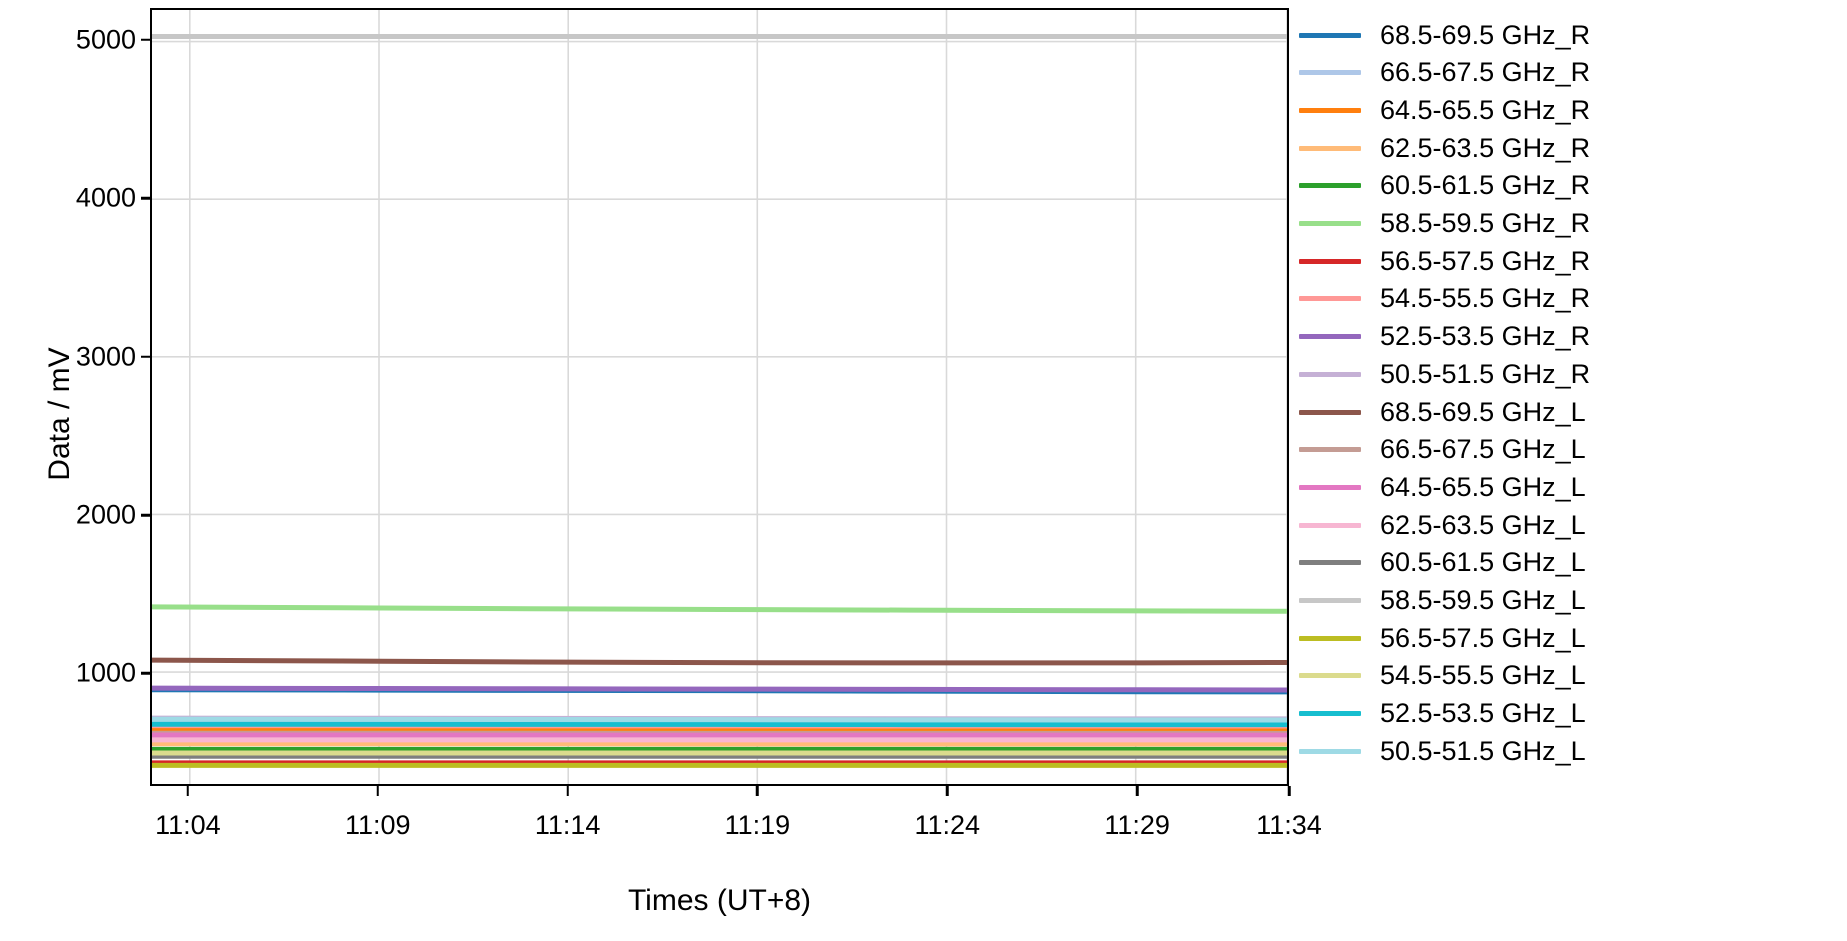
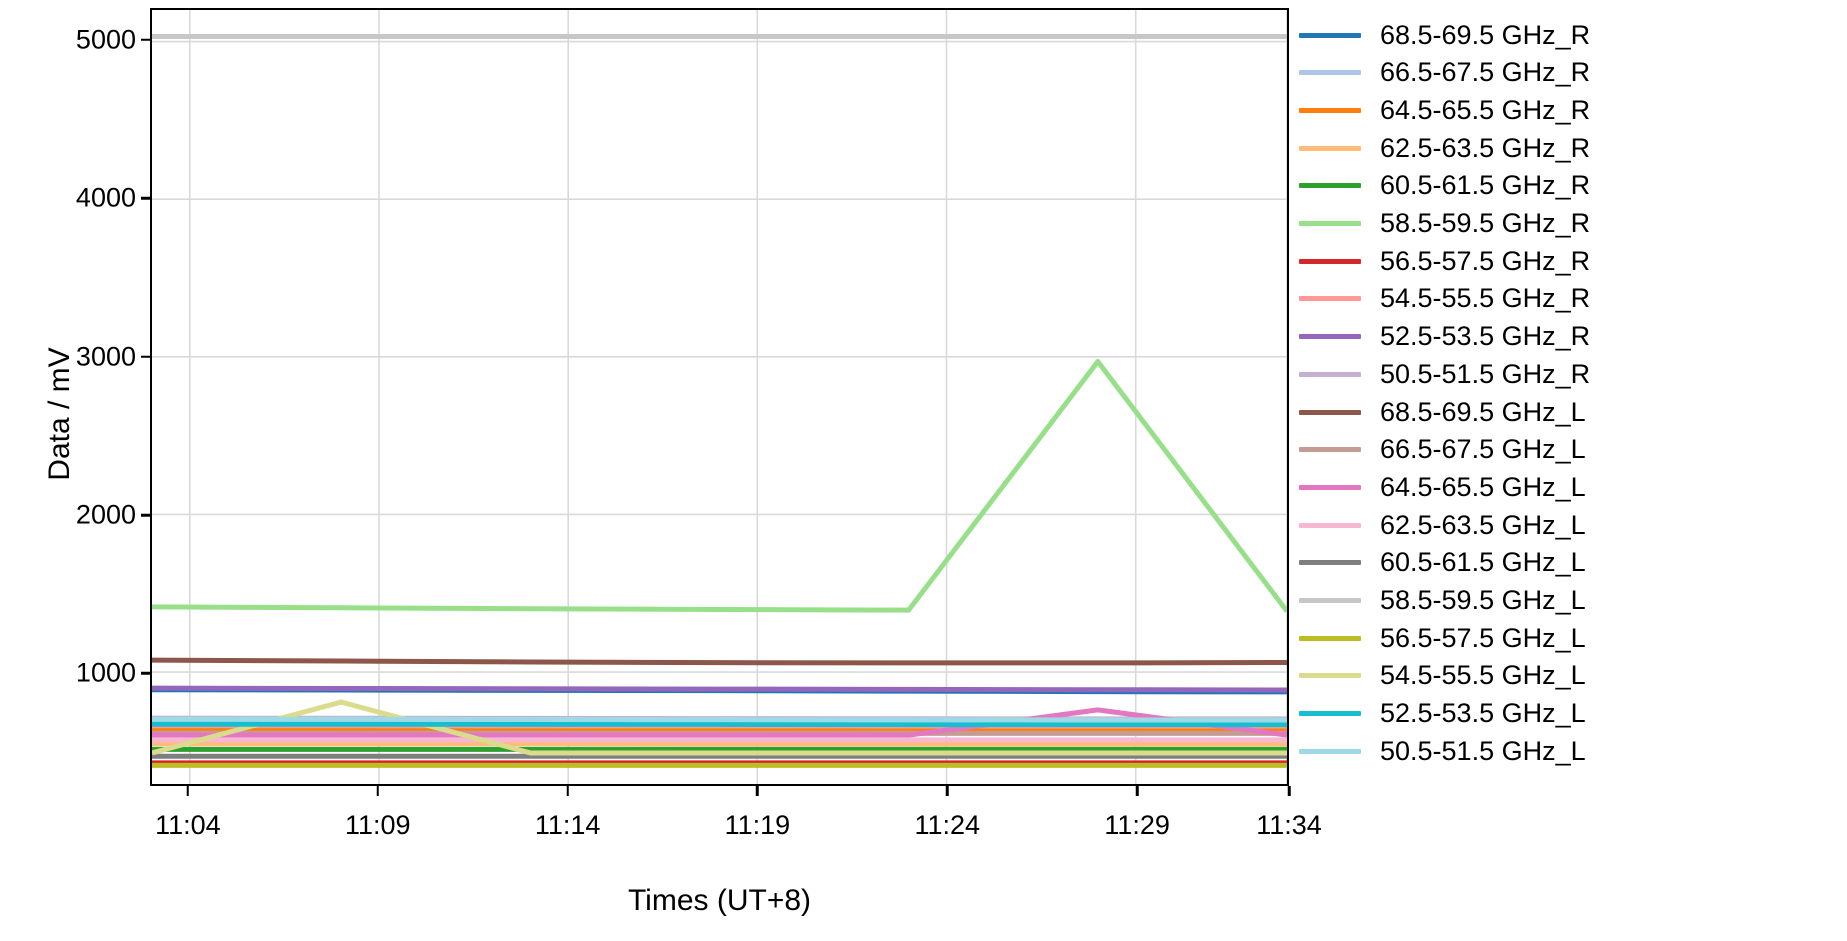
54.5-55.5 GHz_L/11:09: 490 -> 810
58.5-59.5 GHz_R/11:29: 1390 -> 2970
64.5-65.5 GHz_L/11:29: 600 -> 760
